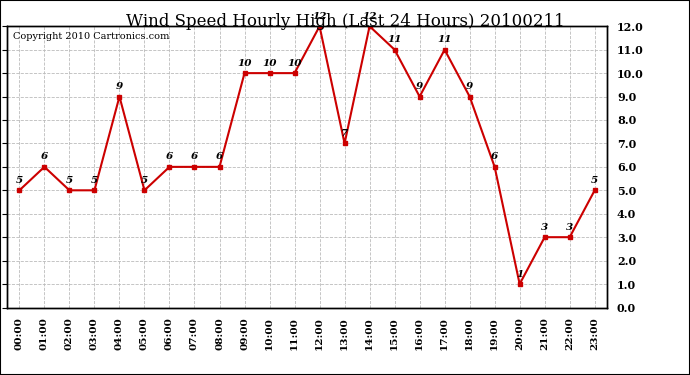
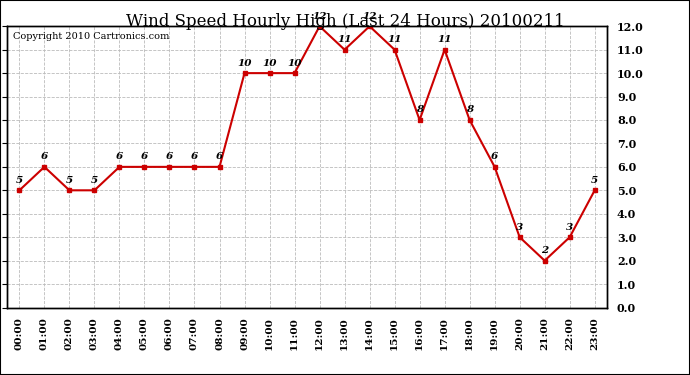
04:00: 9 -> 6
05:00: 5 -> 6
13:00: 7 -> 11
16:00: 9 -> 8
18:00: 9 -> 8
20:00: 1 -> 3
21:00: 3 -> 2
